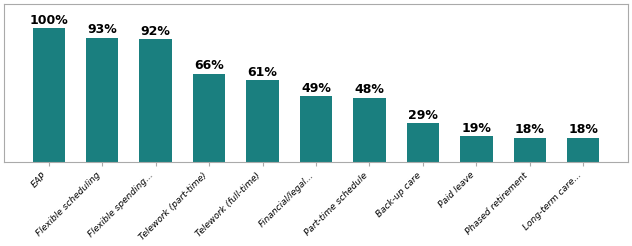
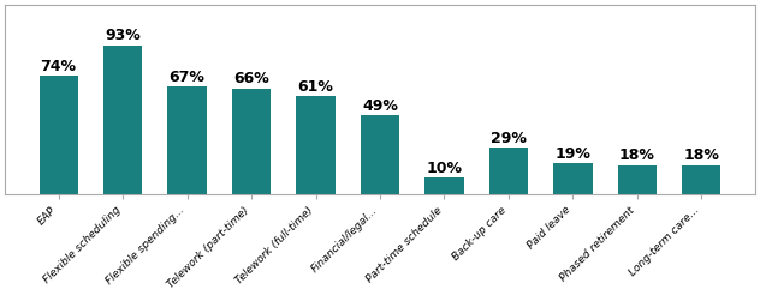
EAP: 100% -> 74%
Flexible spending...: 92% -> 67%
Part-time schedule: 48% -> 10%
